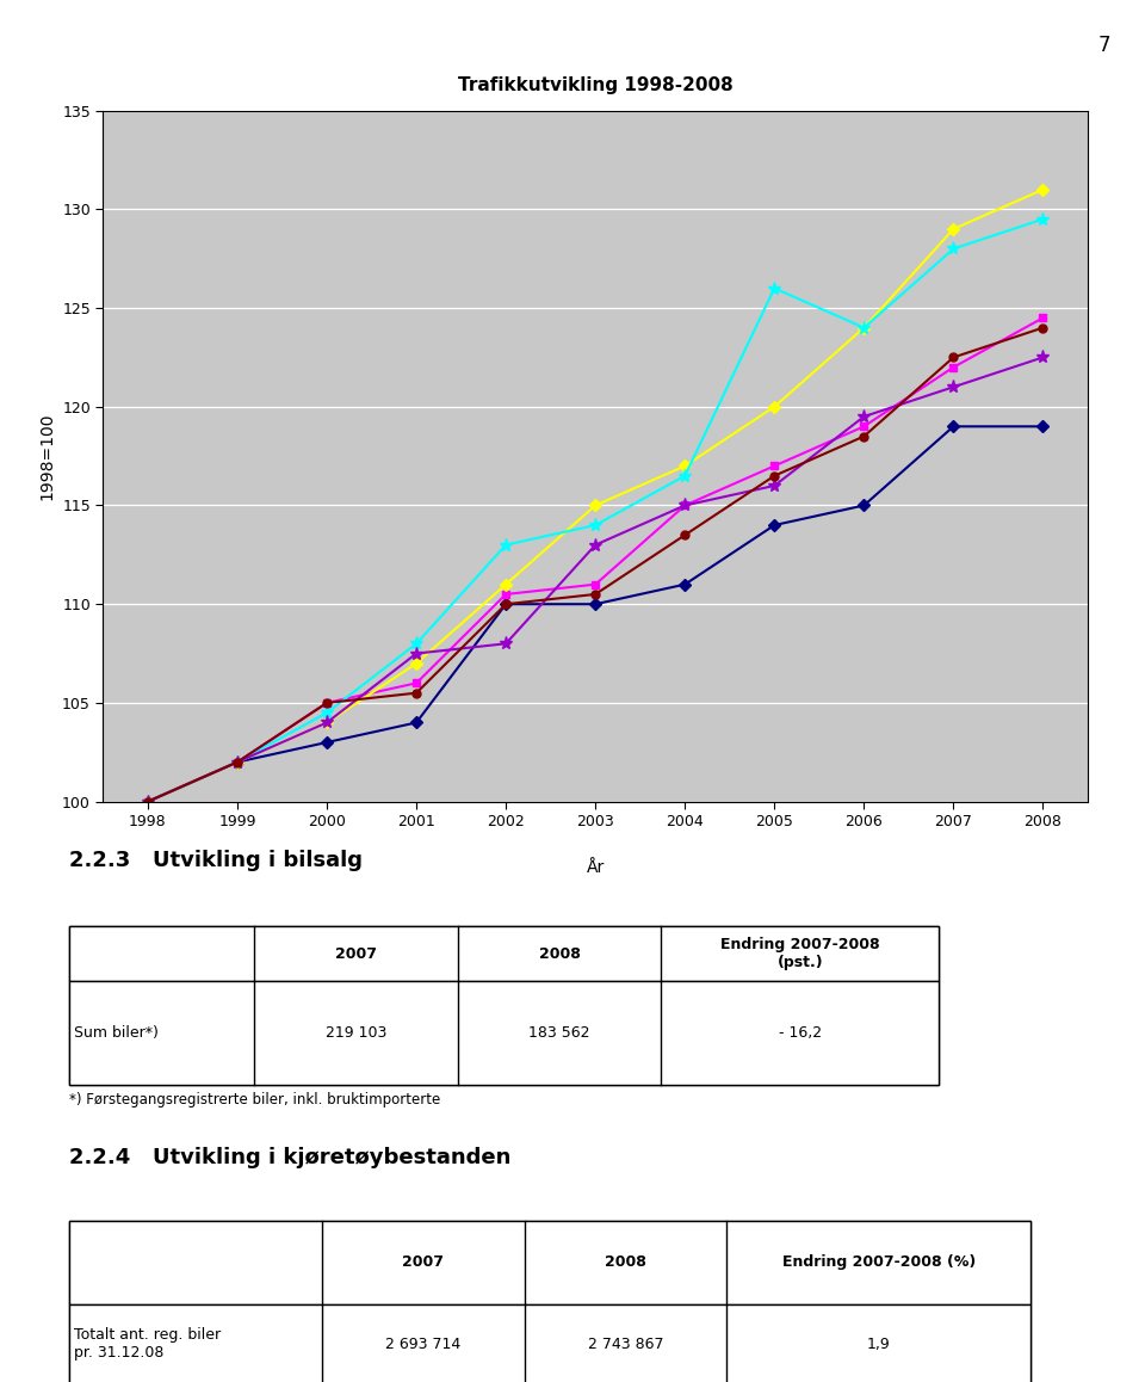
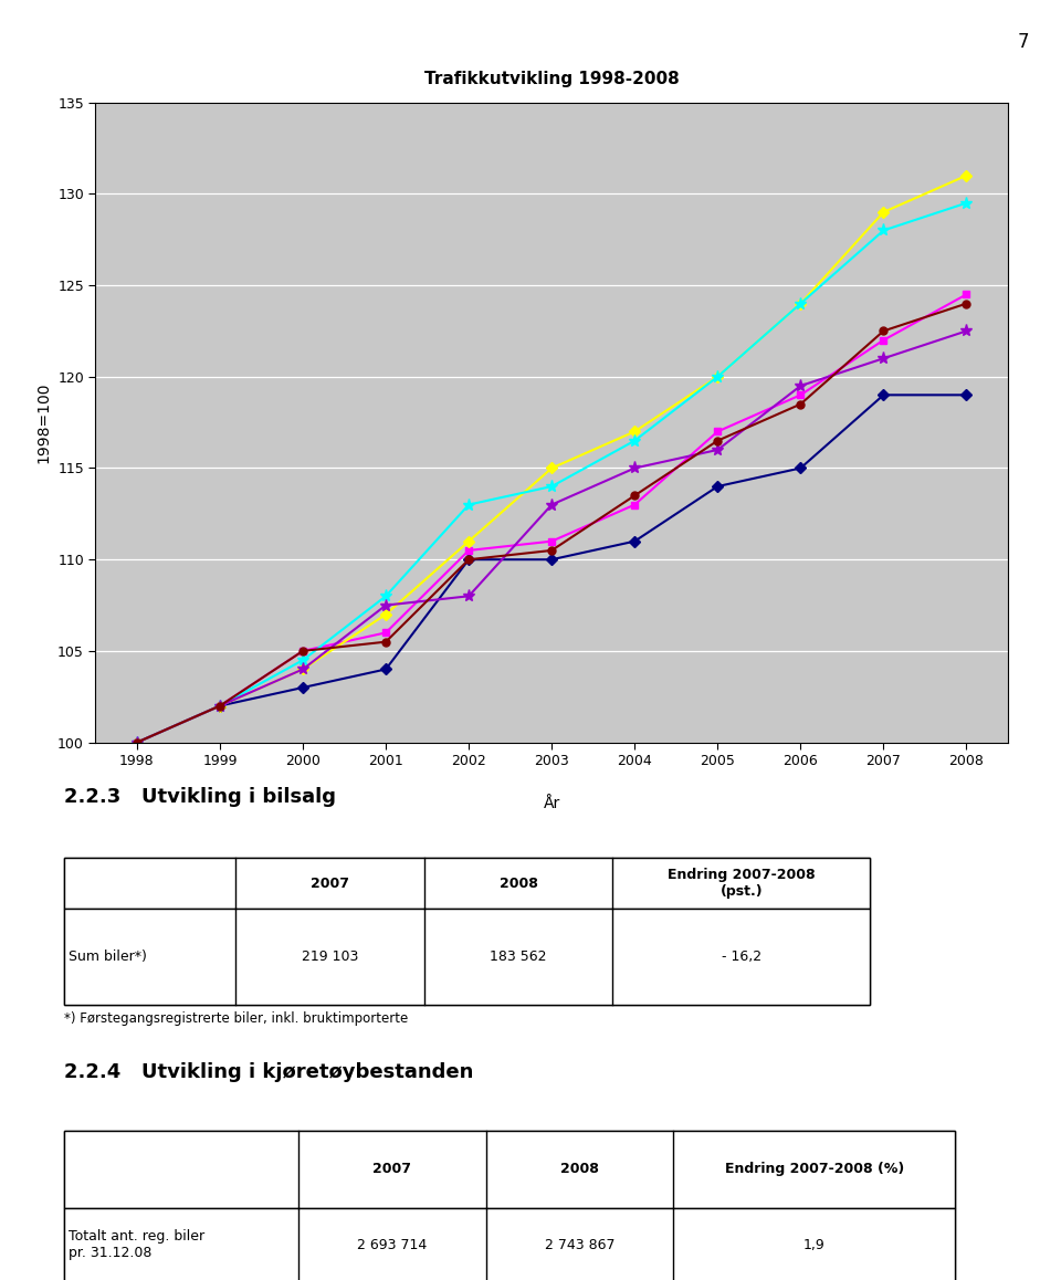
Region Sør/2004: 115.0 -> 113.0
Region Midt/2005: 126.0 -> 120.0
